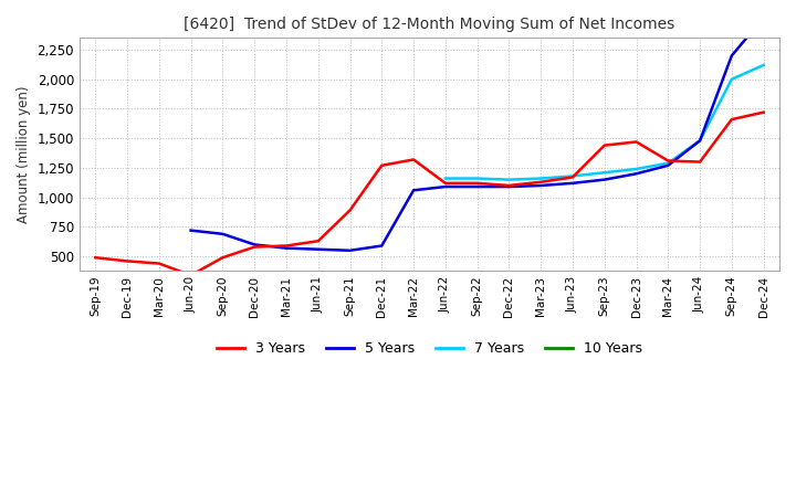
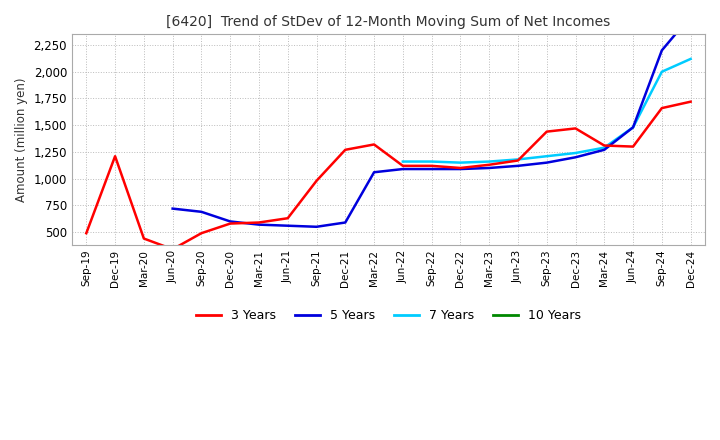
3 Years/Dec-19: 460 -> 1,210
3 Years/Sep-21: 890 -> 980
